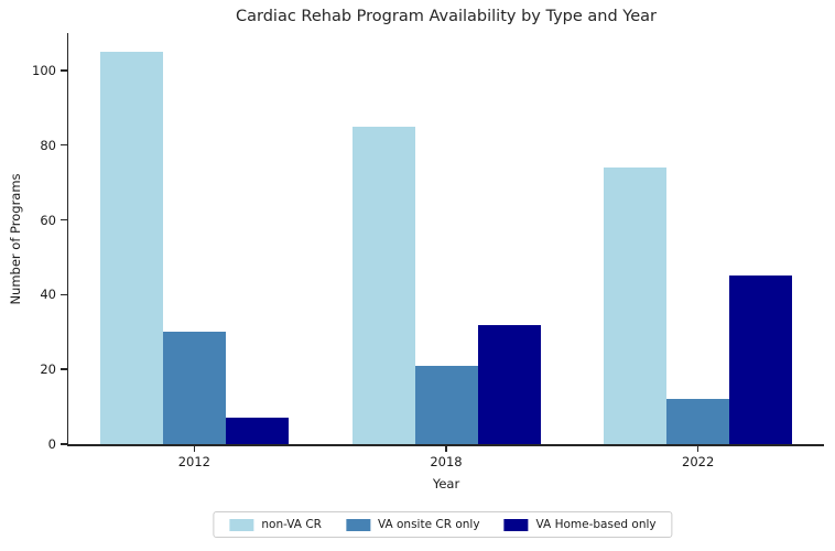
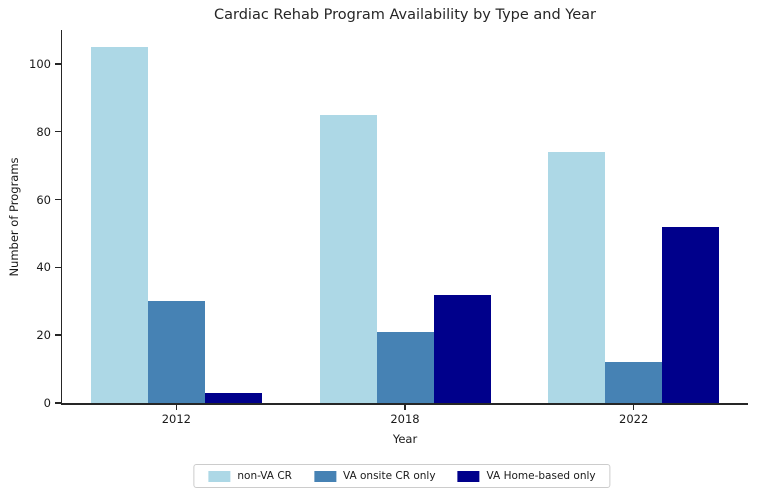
VA Home-based only/2012: 7 -> 3
VA Home-based only/2022: 45 -> 52
